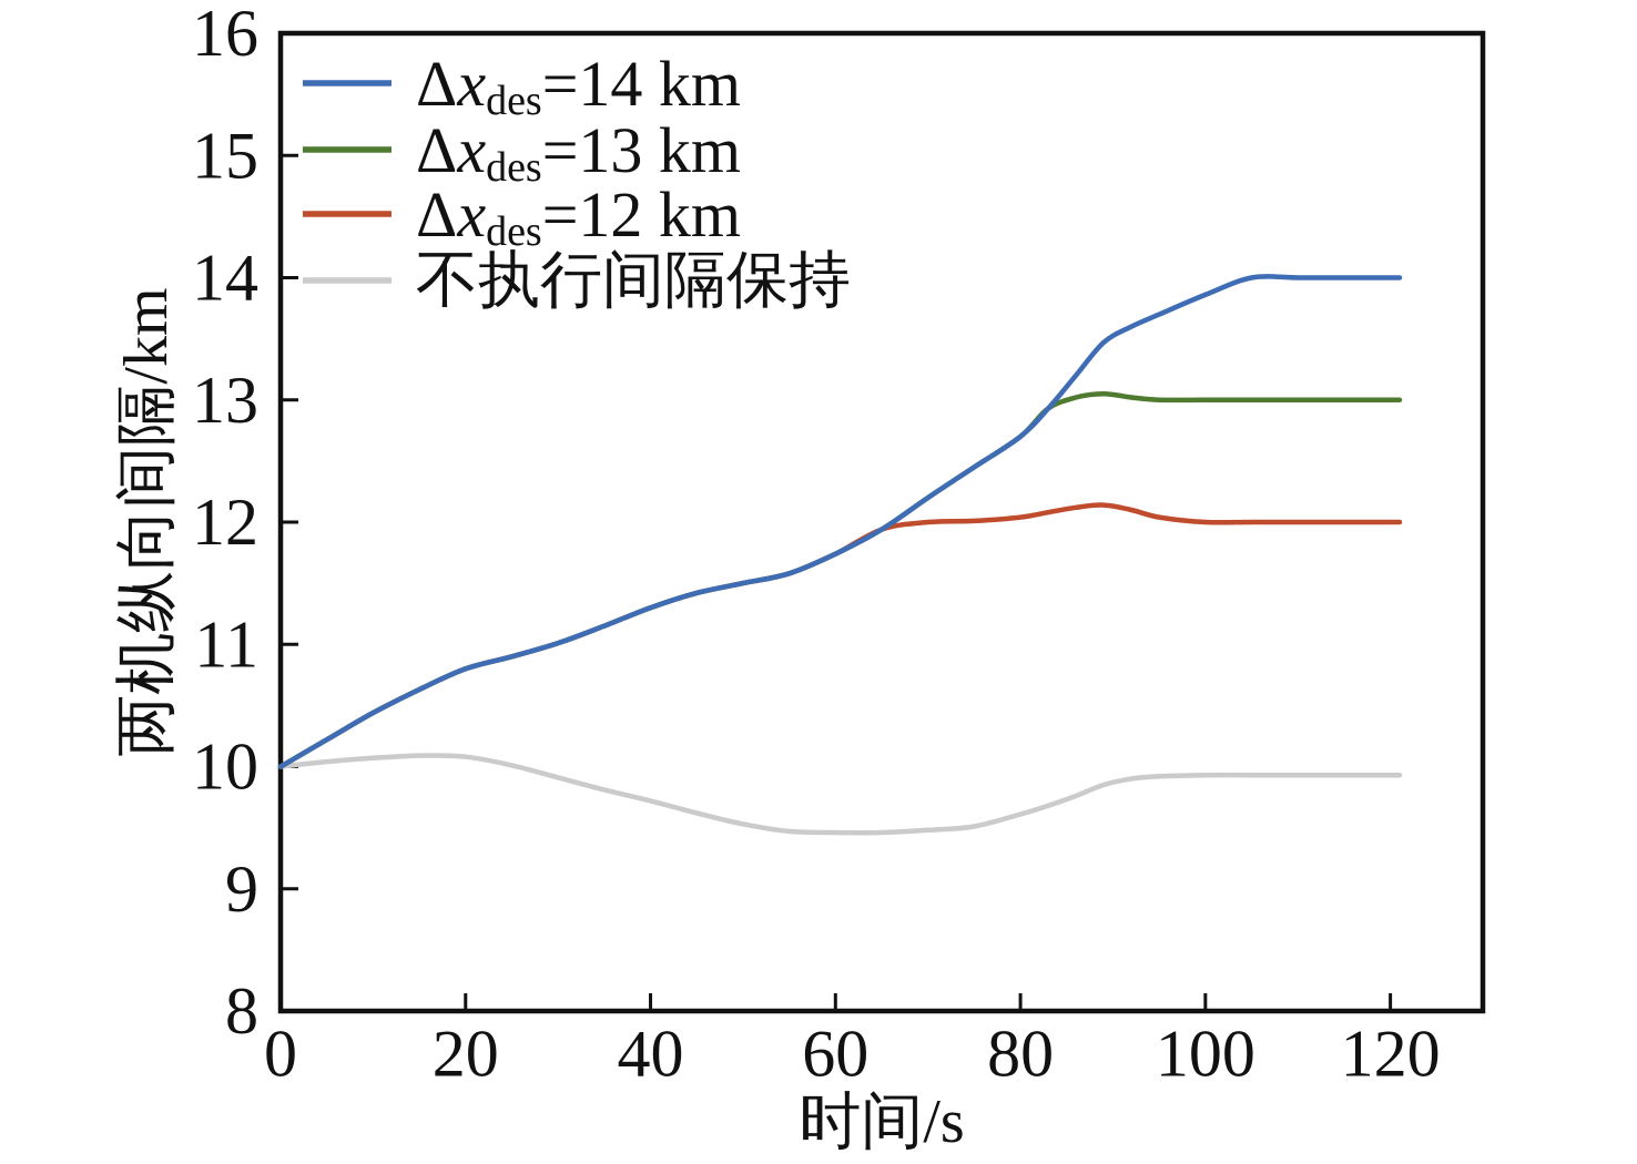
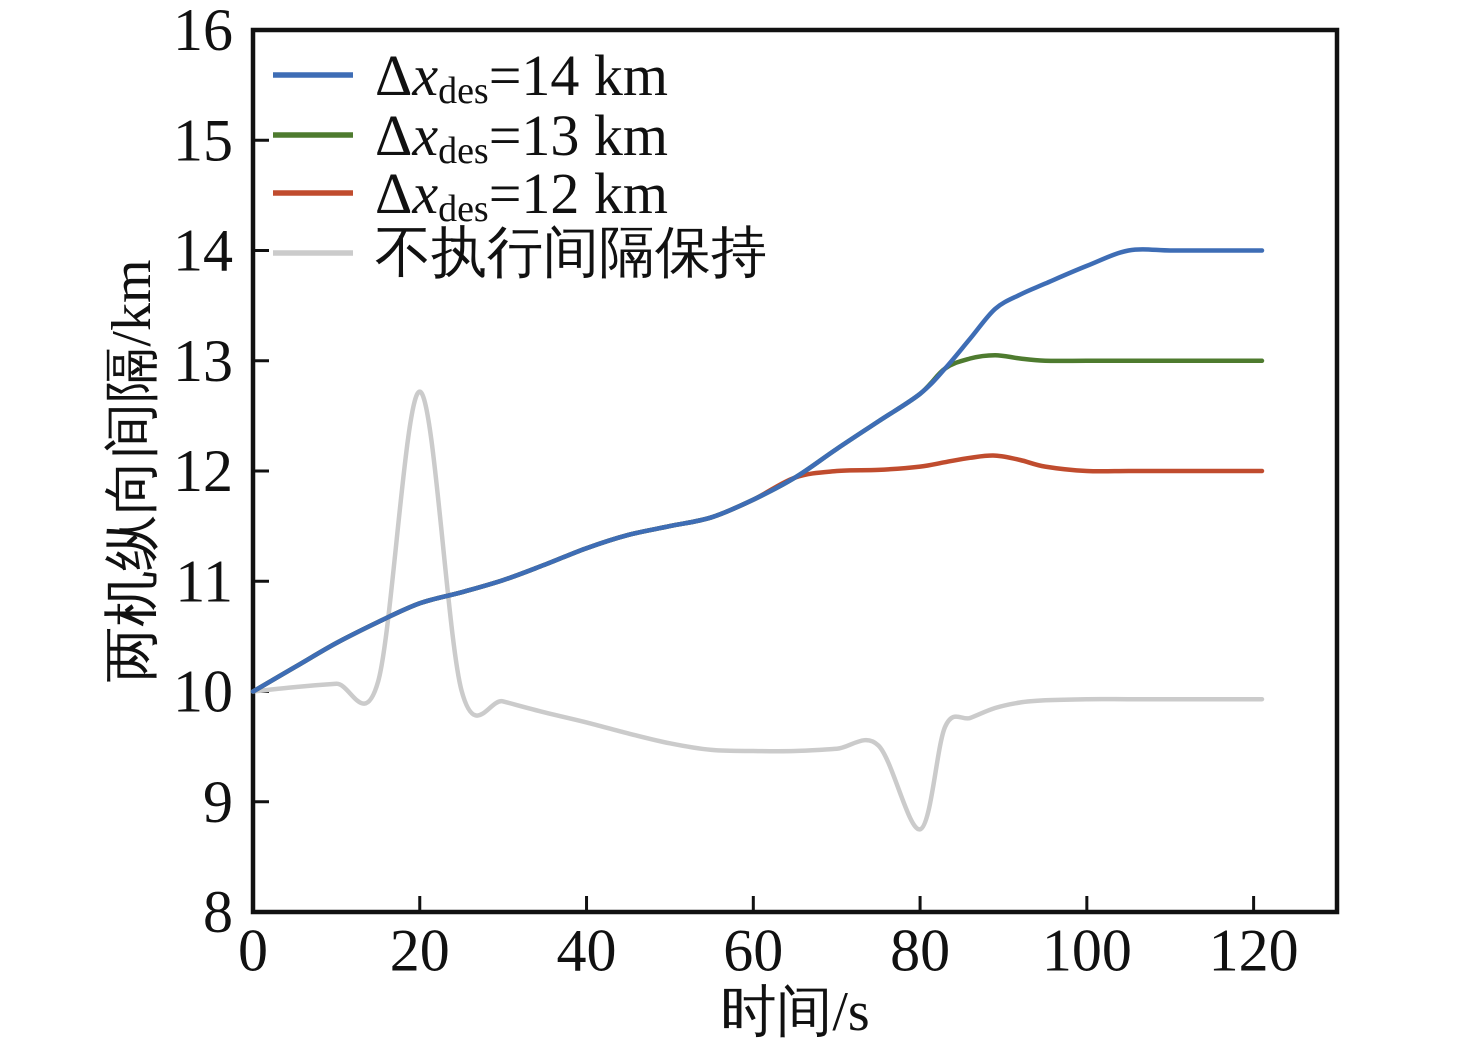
不执行间隔保持/20: 10.08 -> 12.72
不执行间隔保持/80: 9.61 -> 8.75
